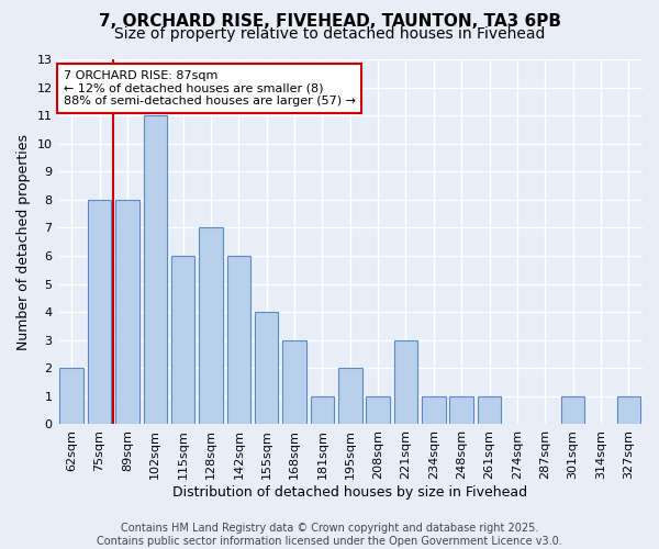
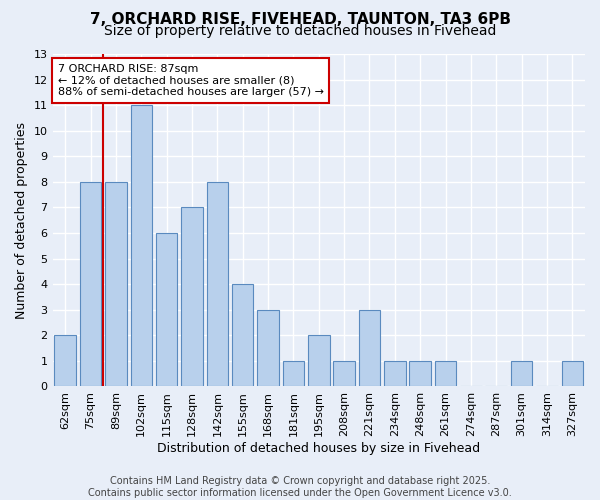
142sqm: 6 -> 8
